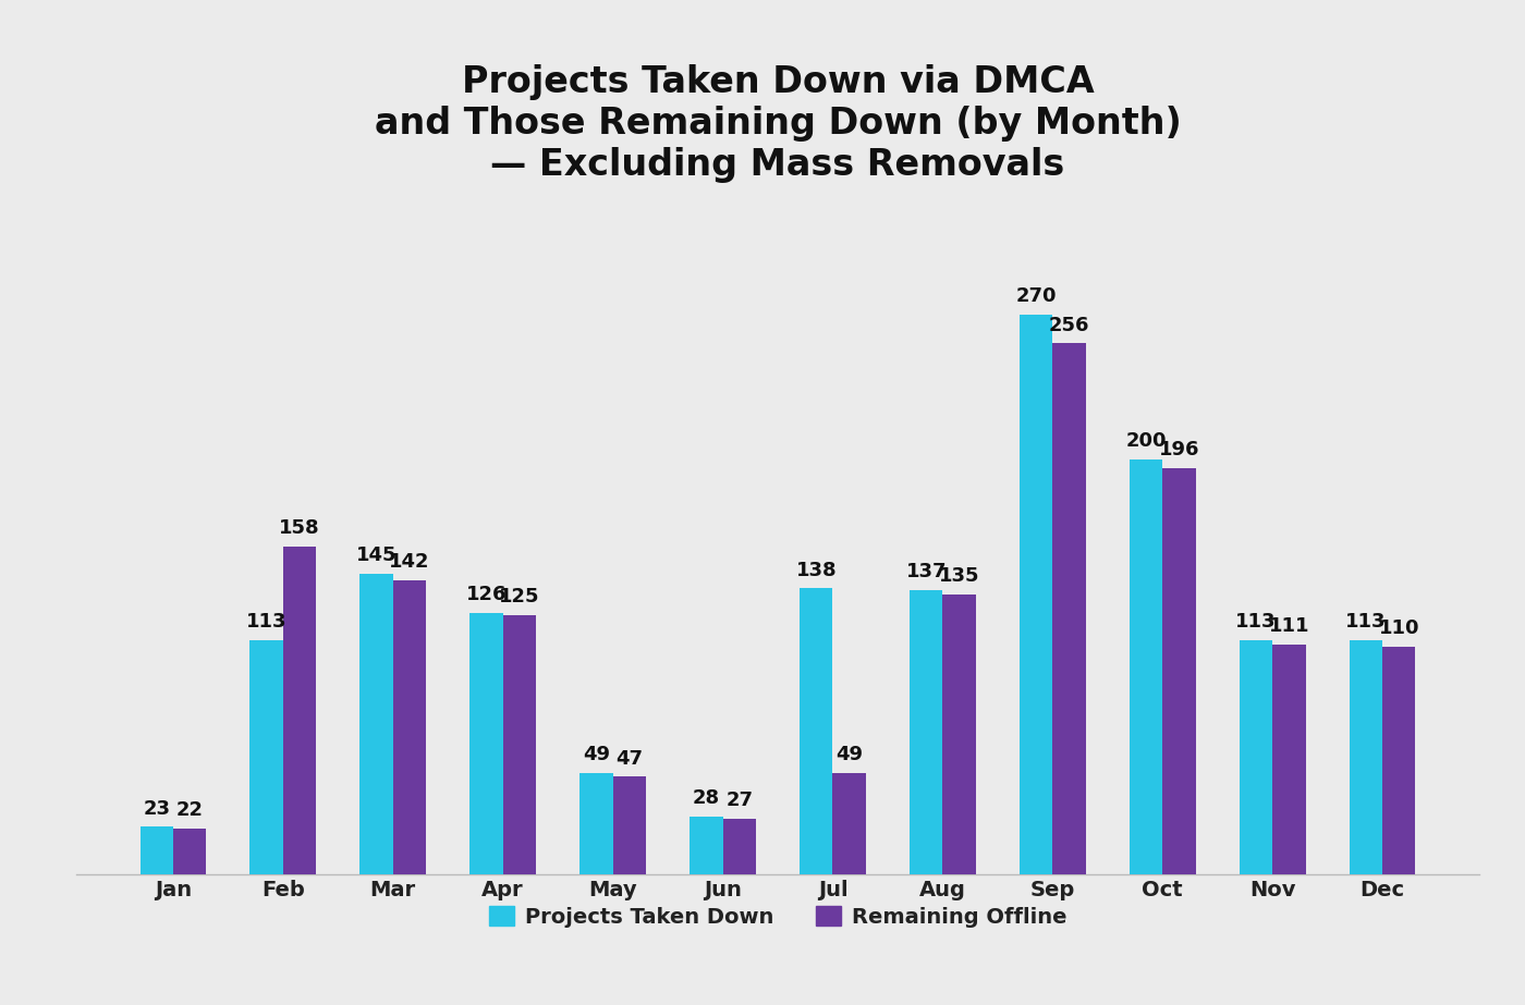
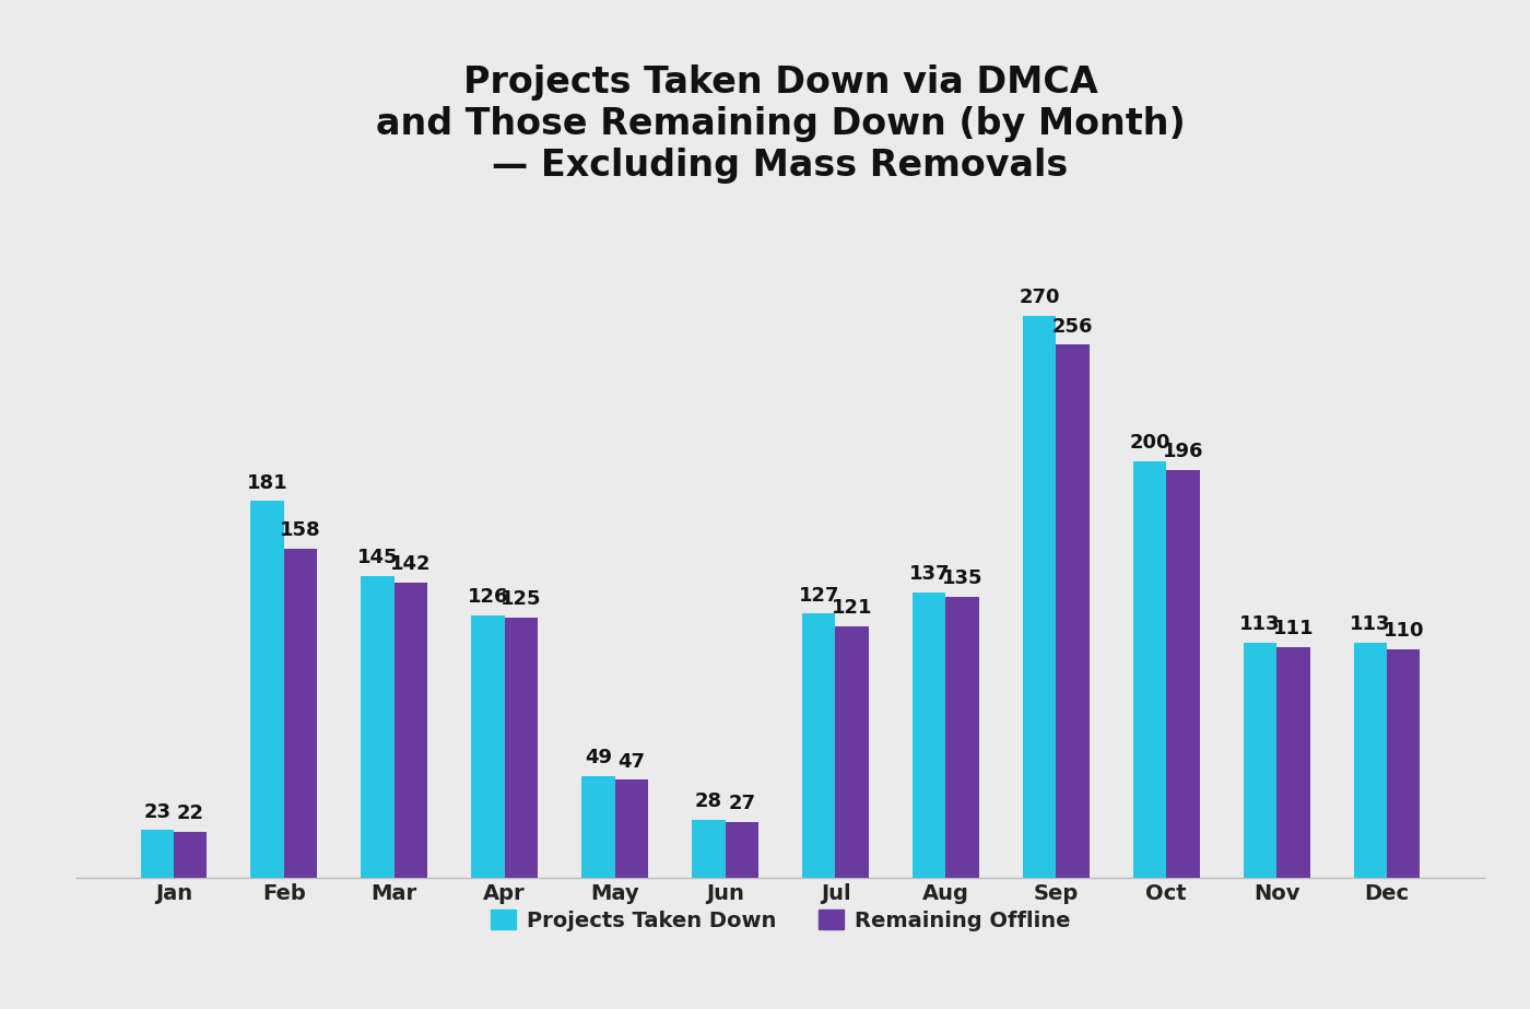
Projects Taken Down/Feb: 113 -> 181
Projects Taken Down/Jul: 138 -> 127
Remaining Offline/Jul: 49 -> 121
